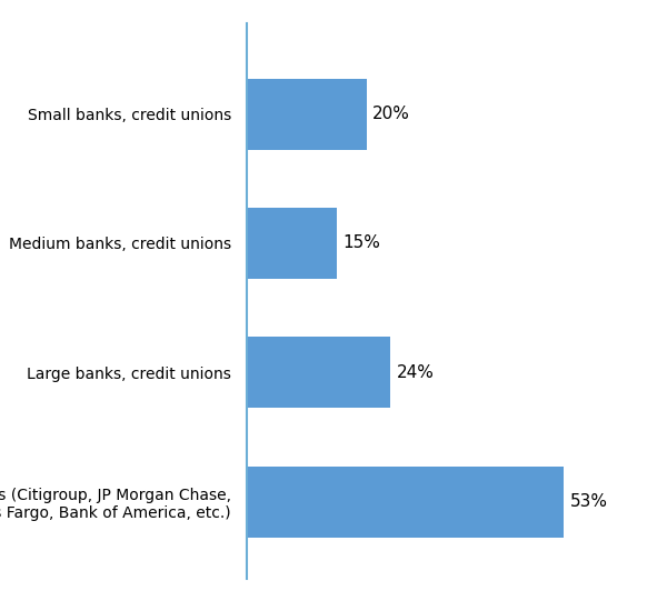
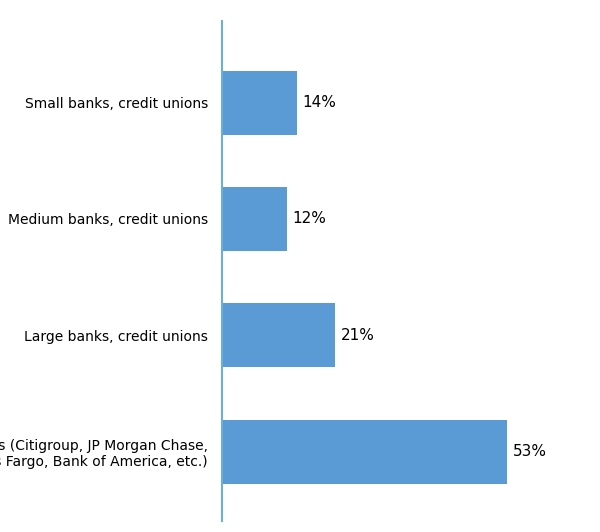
Small banks, credit unions: 20% -> 14%
Medium banks, credit unions: 15% -> 12%
Large banks, credit unions: 24% -> 21%
